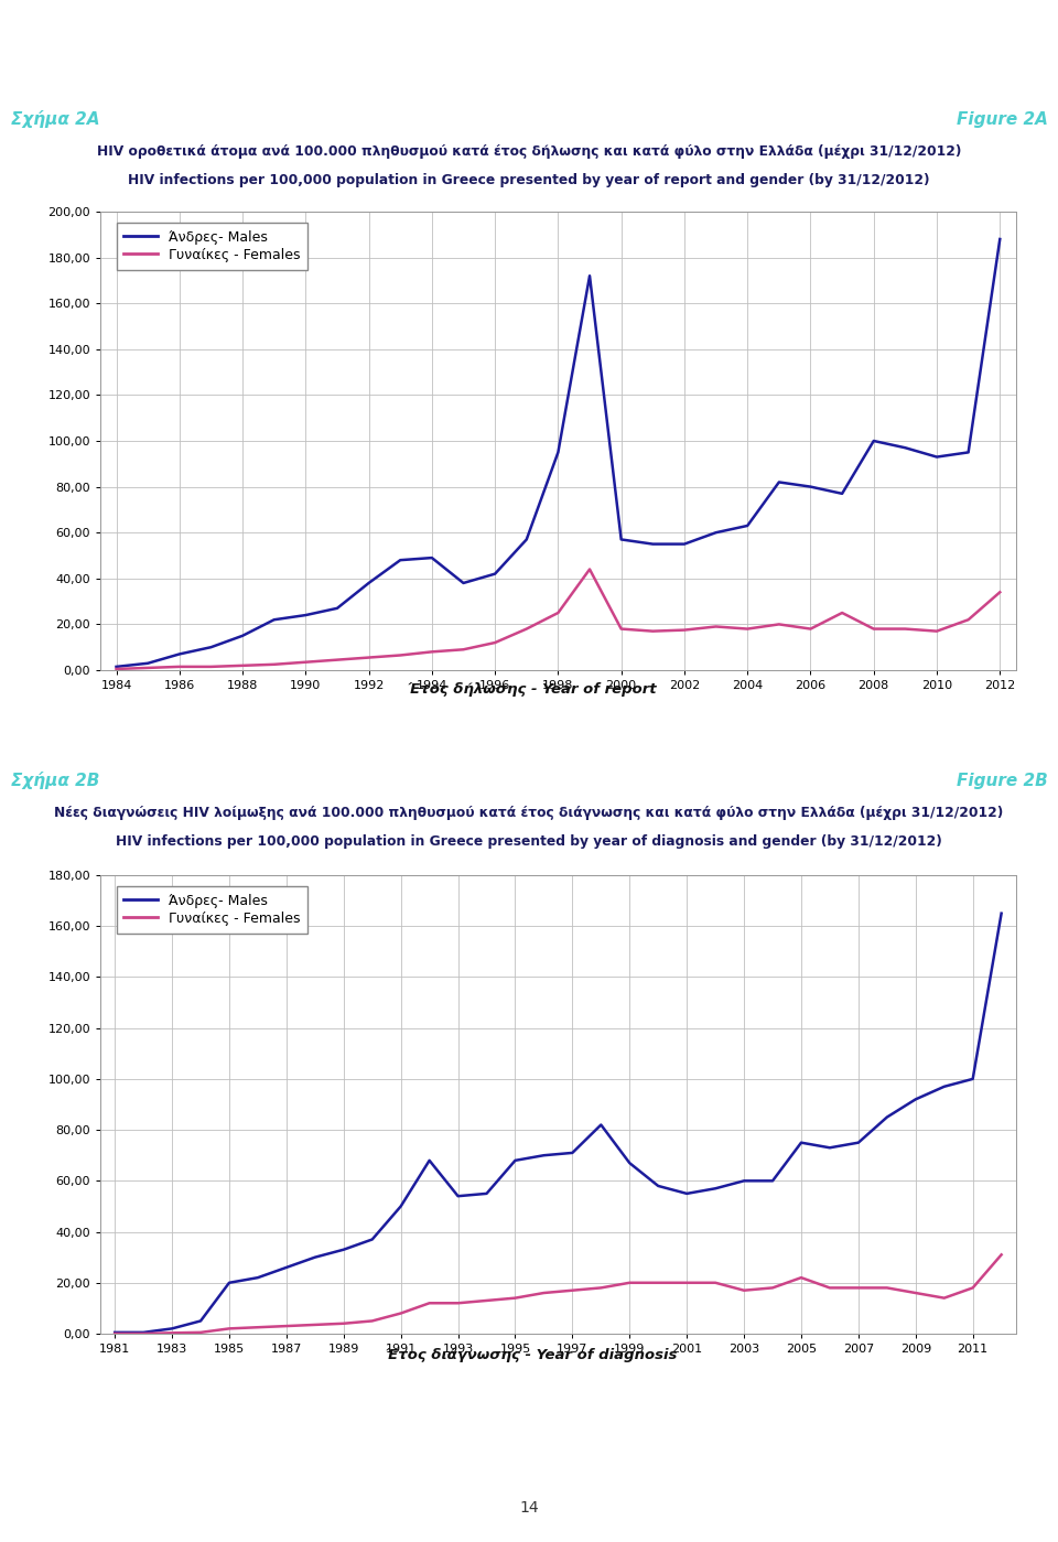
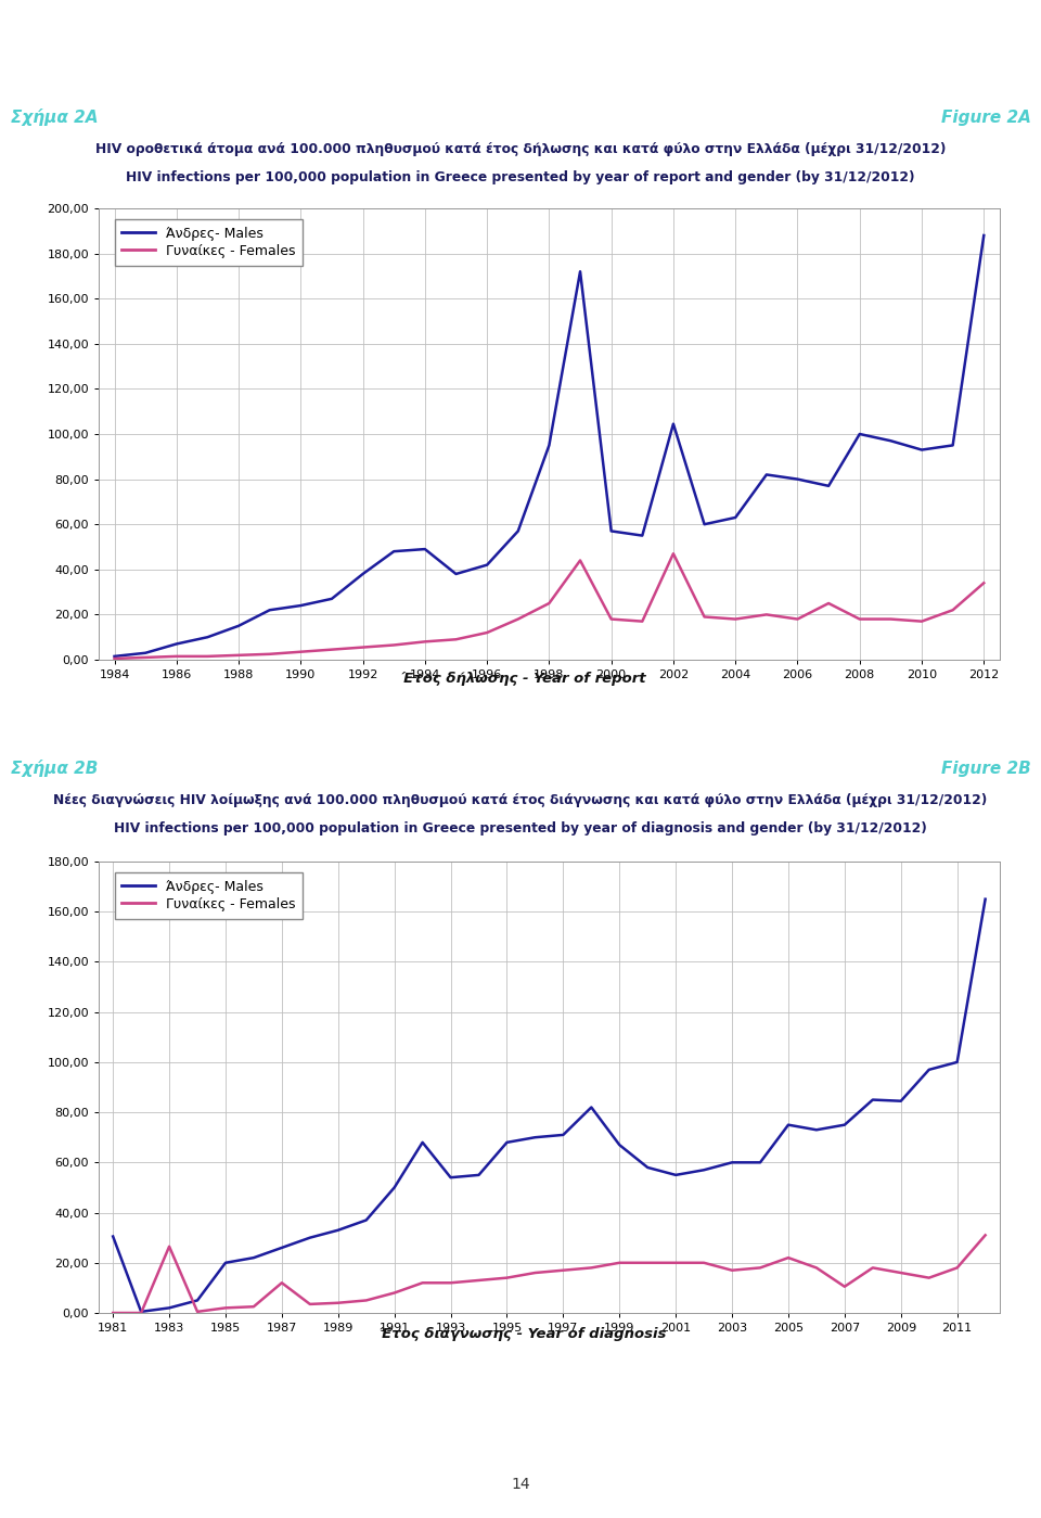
Άνδρες- Males/2002: 55,0 -> 104,5
Γυναίκες - Females/2002: 17,5 -> 47,0
Άνδρες- Males/1981: 0,5 -> 30,5
Γυναίκες - Females/1983: 0,3 -> 26,5
Γυναίκες - Females/1987: 3,0 -> 12,0
Γυναίκες - Females/2007: 18,0 -> 10,5
Άνδρες- Males/2009: 92,0 -> 84,5
